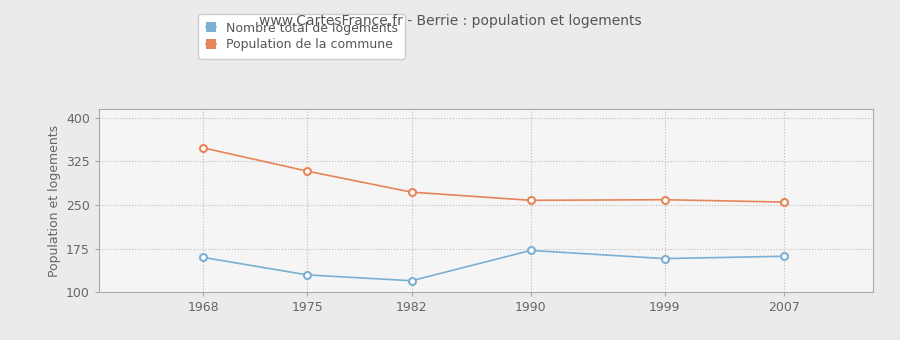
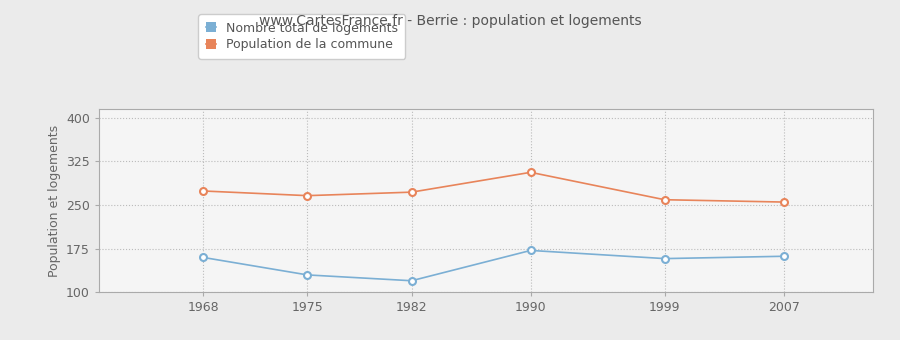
Population de la commune/1968: 348 -> 274
Population de la commune/1975: 308 -> 266
Population de la commune/1990: 258 -> 306
